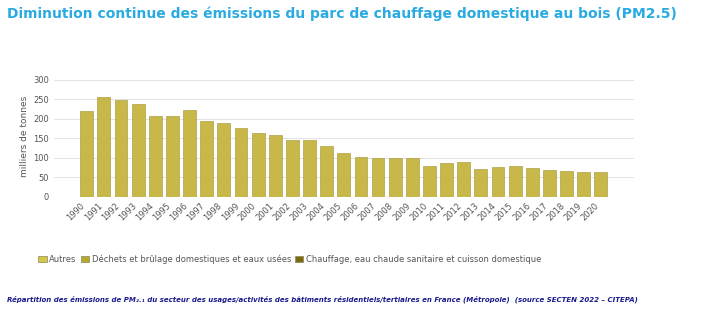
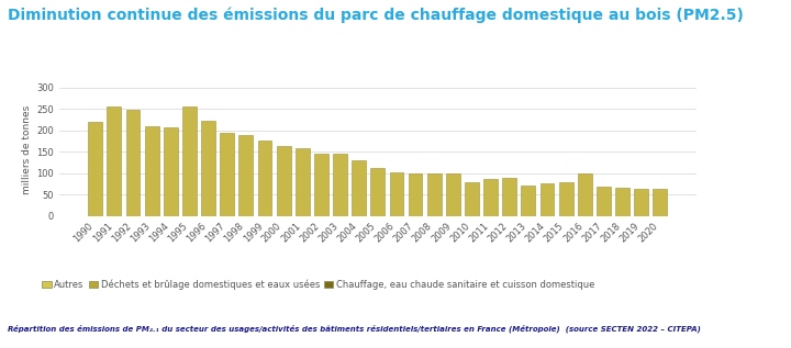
1993: 237 -> 210
1995: 208 -> 255
2016: 73 -> 100
